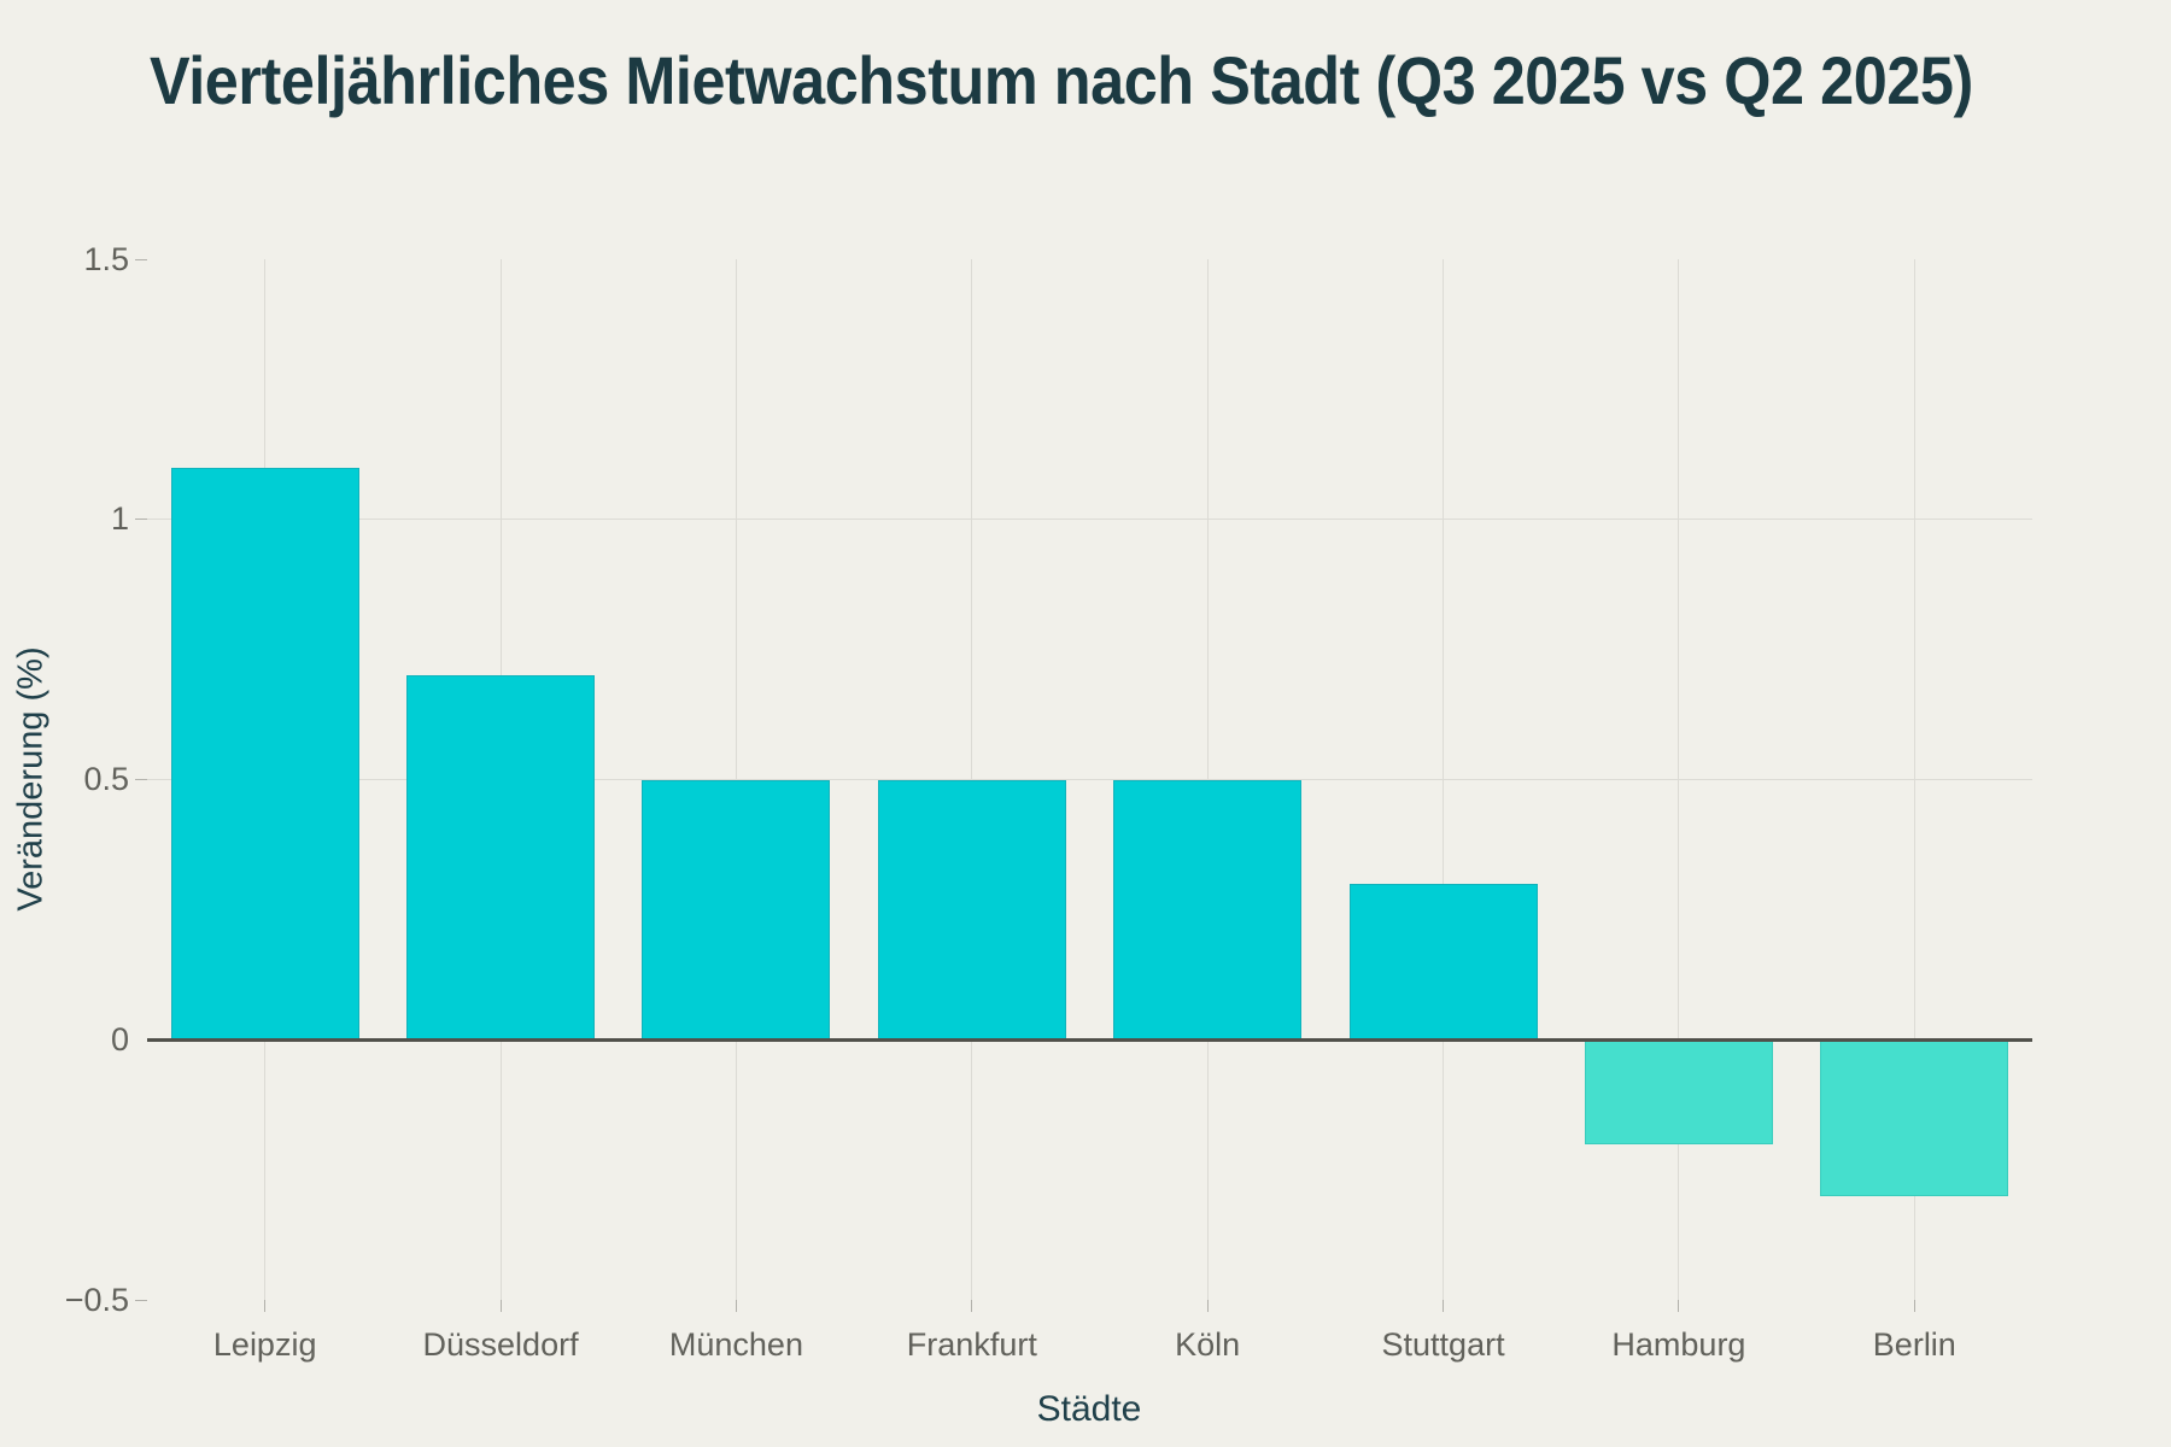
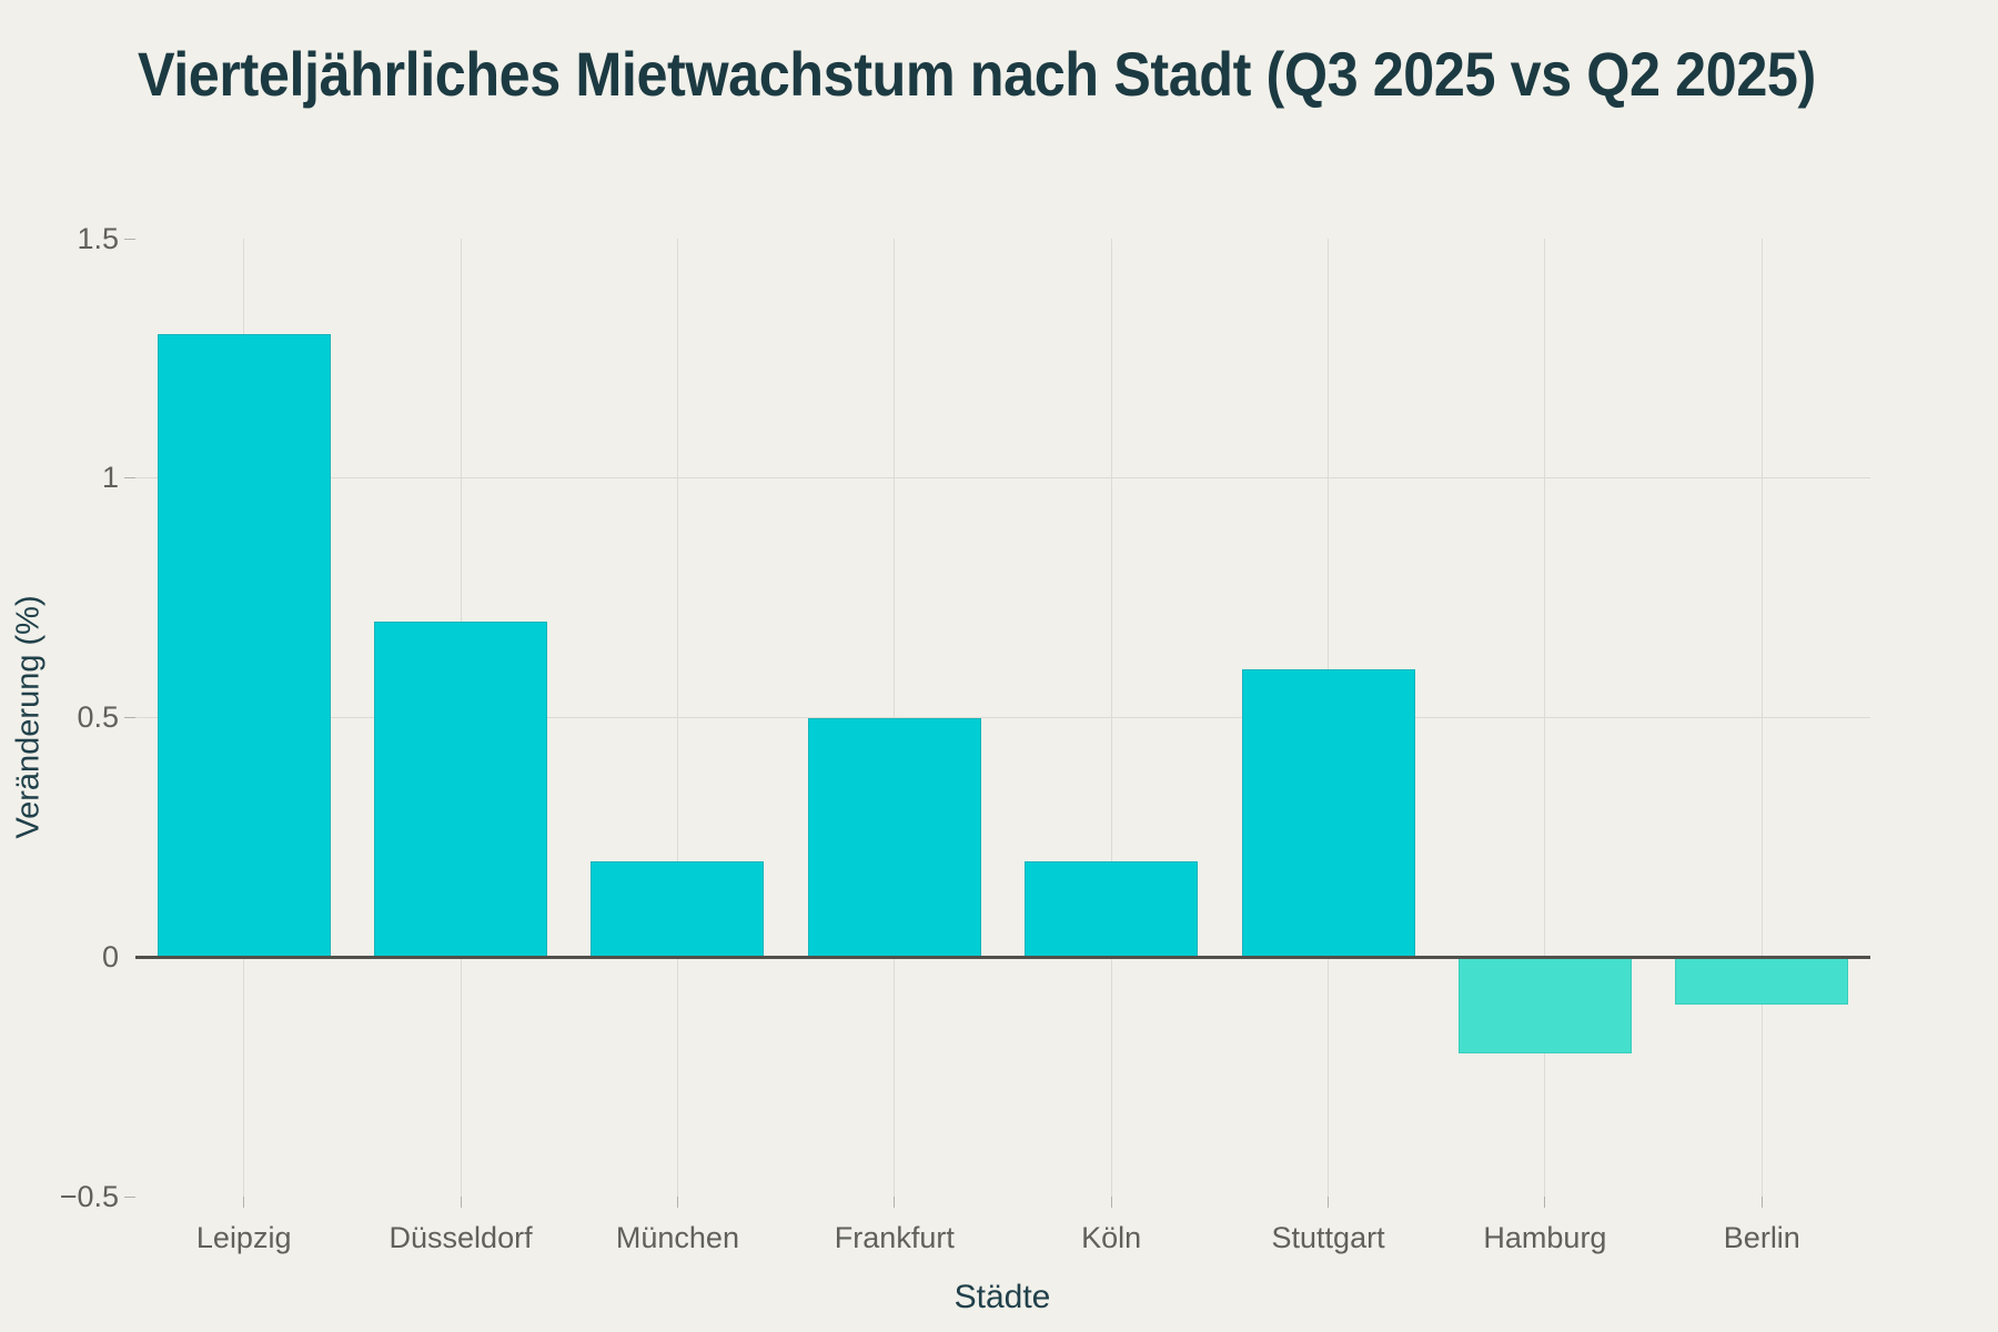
Leipzig: 1.1 -> 1.3
München: 0.5 -> 0.2
Köln: 0.5 -> 0.2
Stuttgart: 0.3 -> 0.6
Berlin: -0.3 -> -0.1
